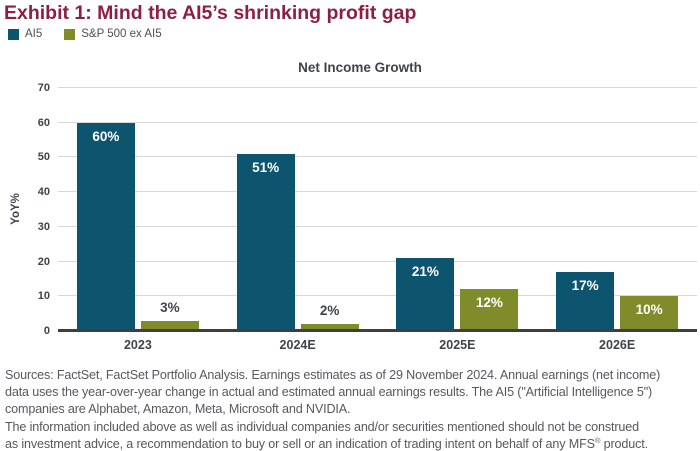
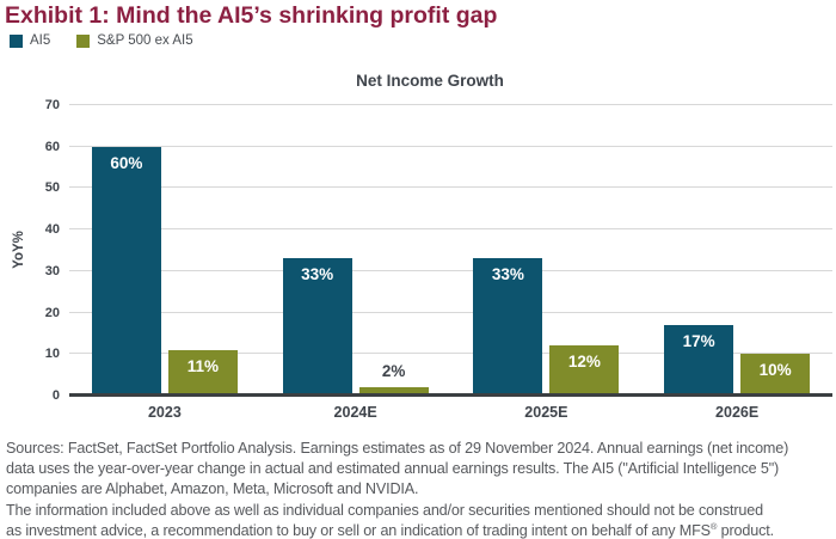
S&P 500 ex AI5/2023: 3% -> 11%
AI5/2024E: 51% -> 33%
AI5/2025E: 21% -> 33%
